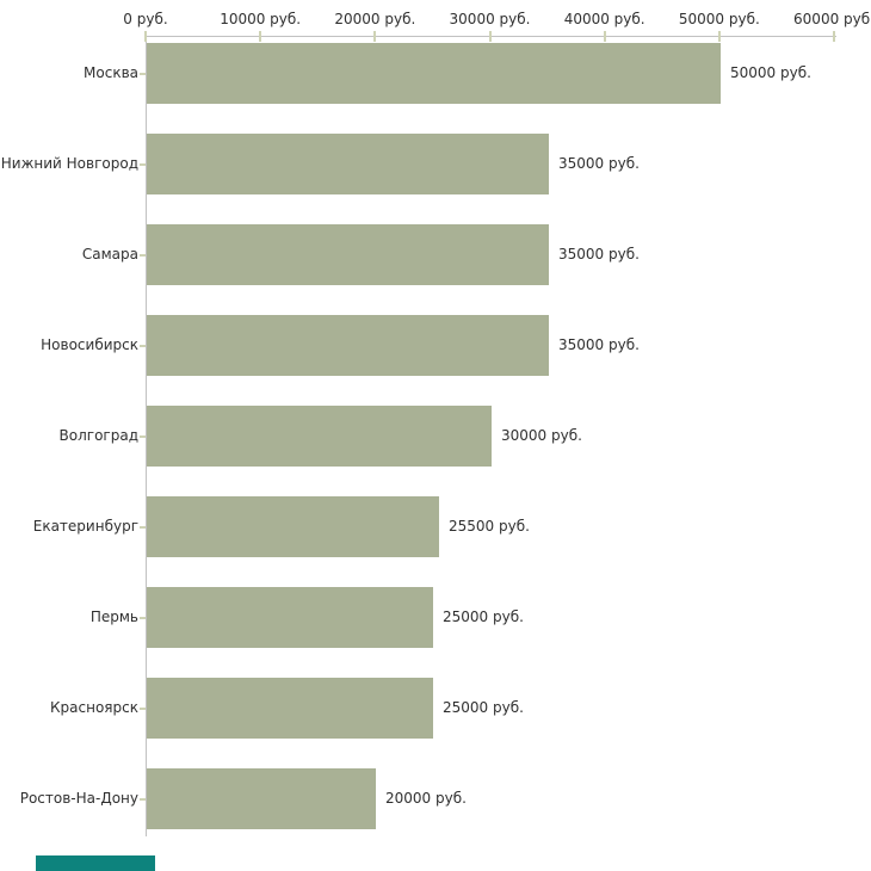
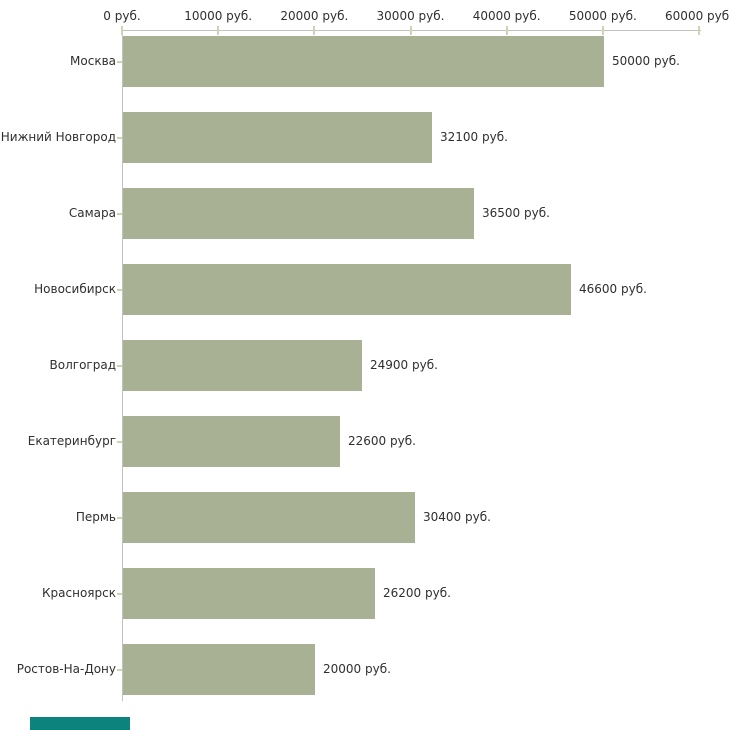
Нижний Новгород: 35000 -> 32100
Самара: 35000 -> 36500
Новосибирск: 35000 -> 46600
Волгоград: 30000 -> 24900
Екатеринбург: 25500 -> 22600
Пермь: 25000 -> 30400
Красноярск: 25000 -> 26200
